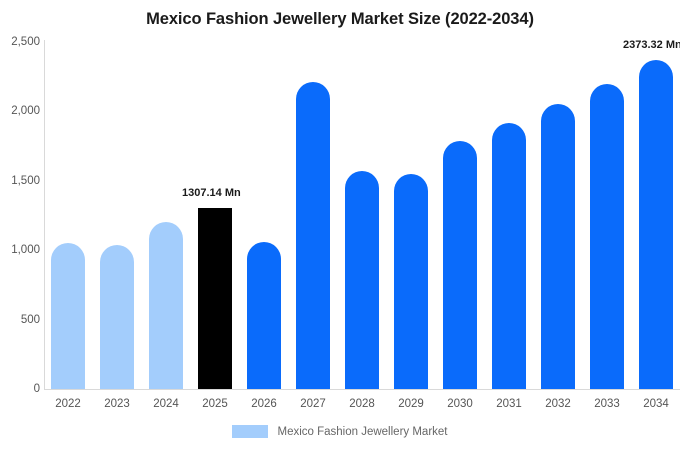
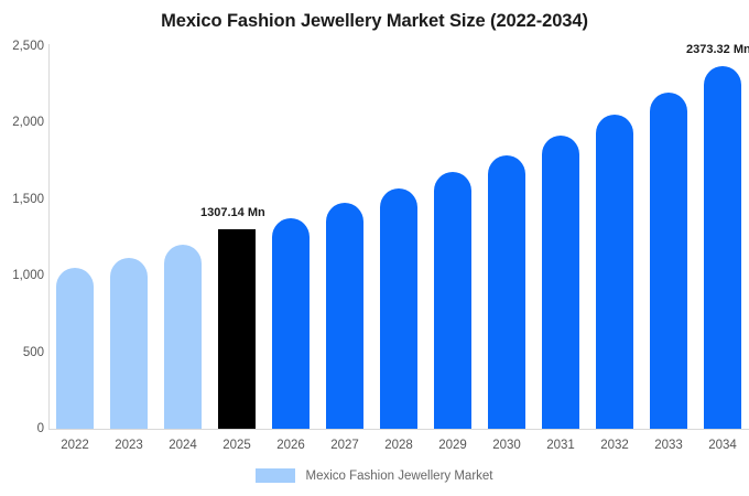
2023: 1040 -> 1120
2026: 1060 -> 1370
2027: 2210 -> 1480
2029: 1550 -> 1680
